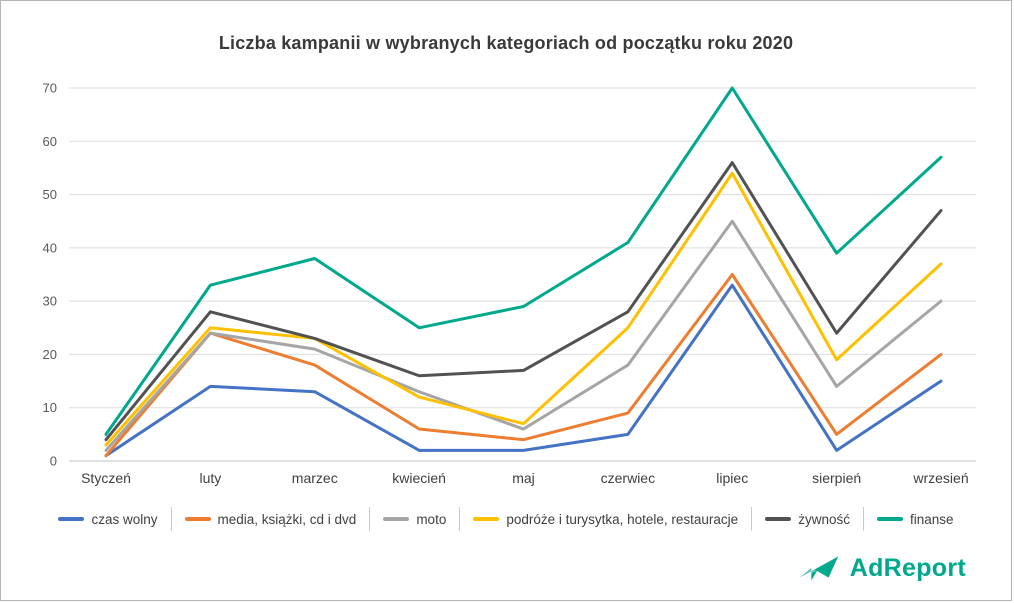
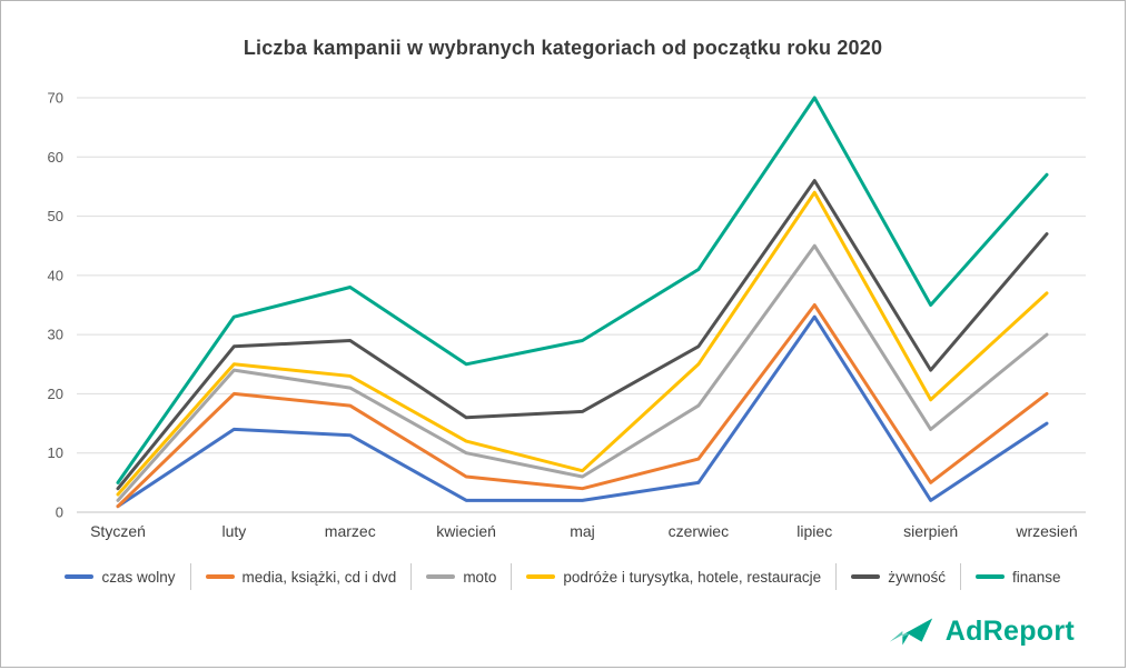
media, książki, cd i dvd/luty: 24 -> 20
żywność/marzec: 23 -> 29
moto/kwiecień: 13 -> 10
finanse/sierpień: 39 -> 35
